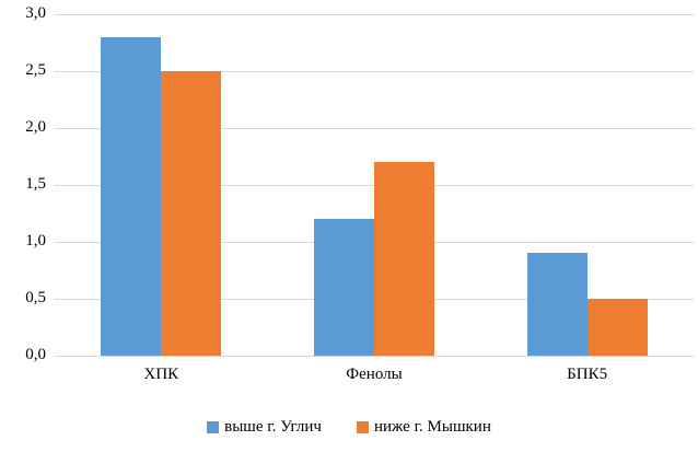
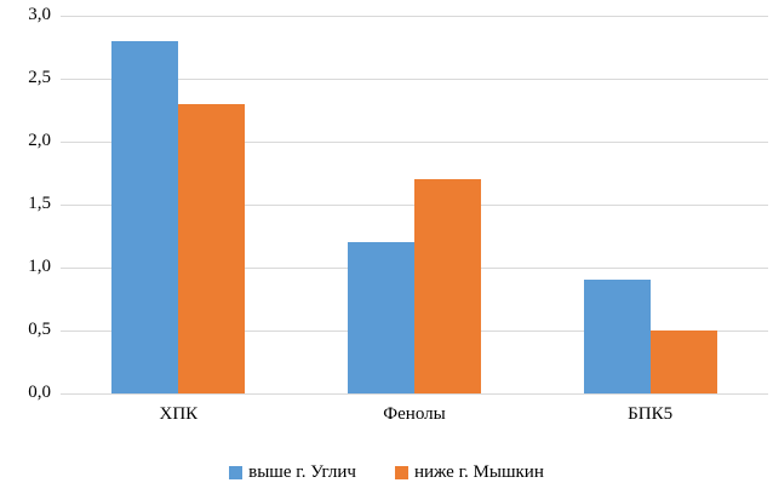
ниже г. Мышкин/ХПК: 2,5 -> 2,3
